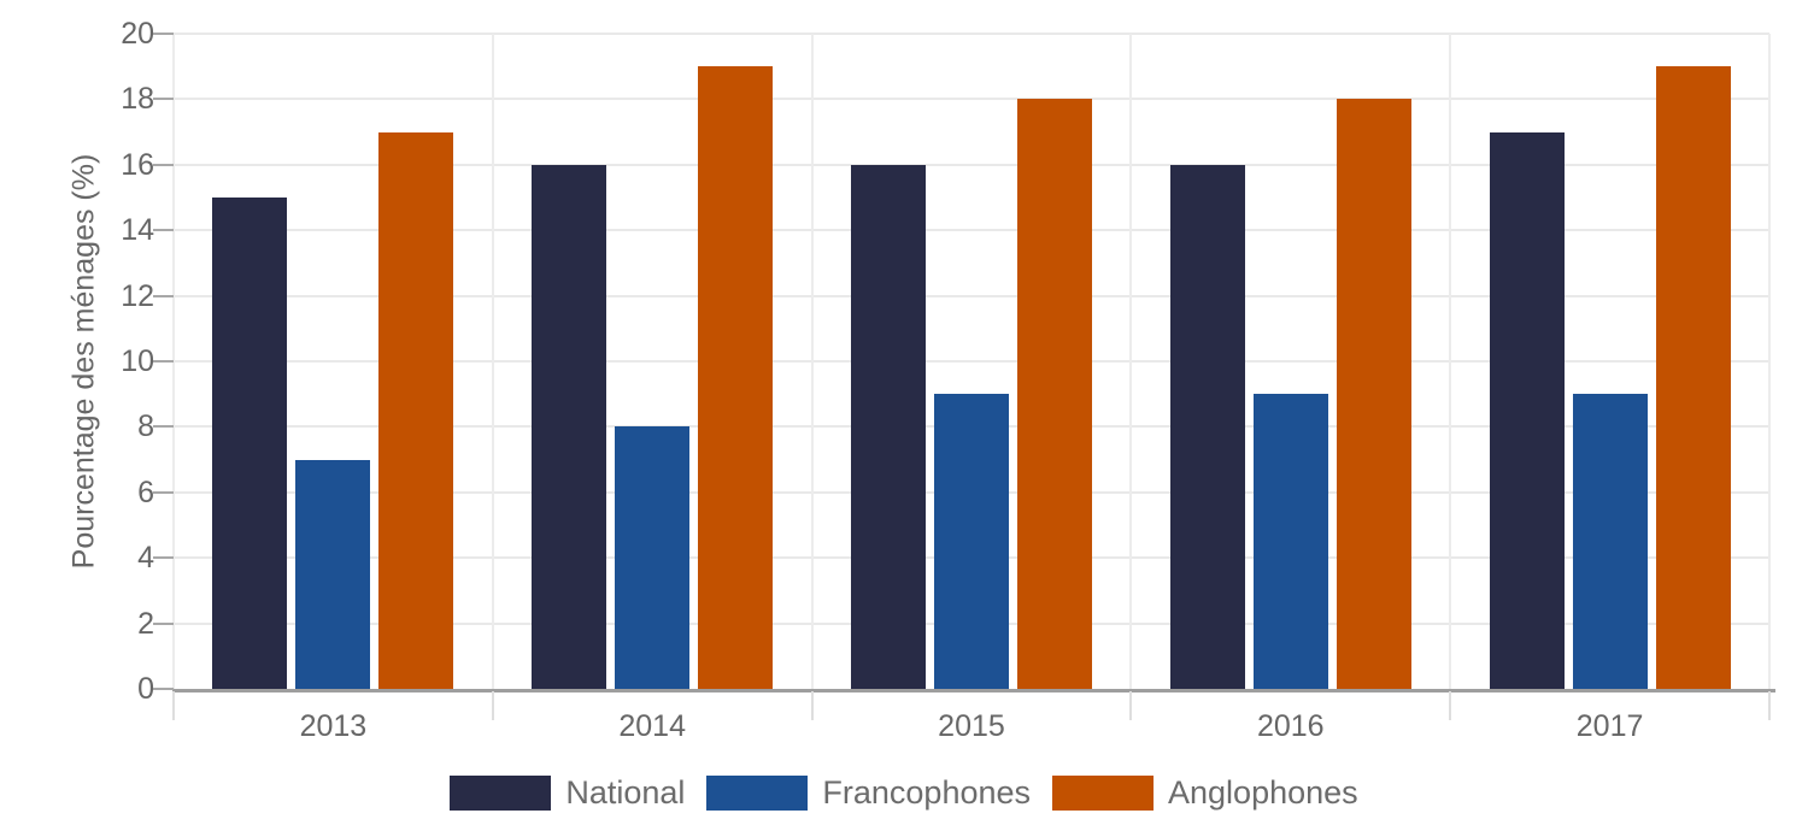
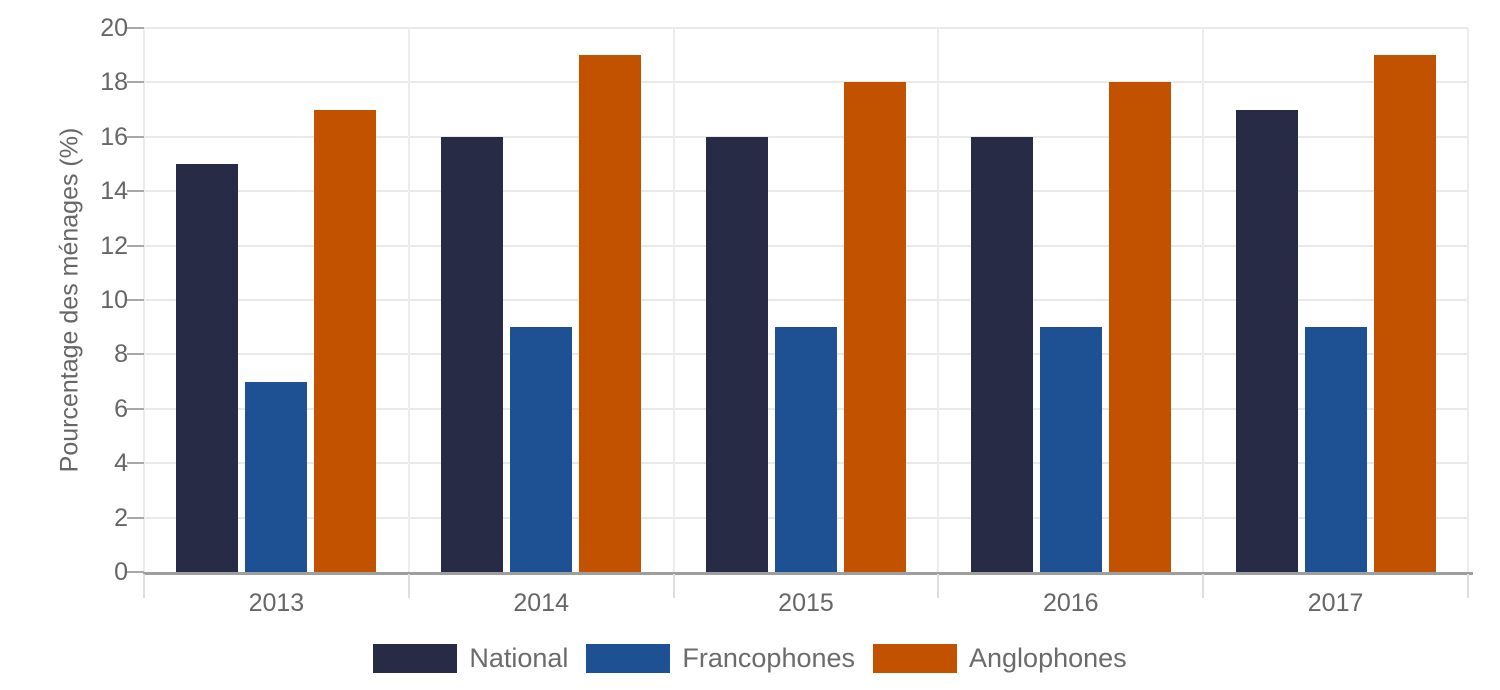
Francophones/2014: 8 -> 9
